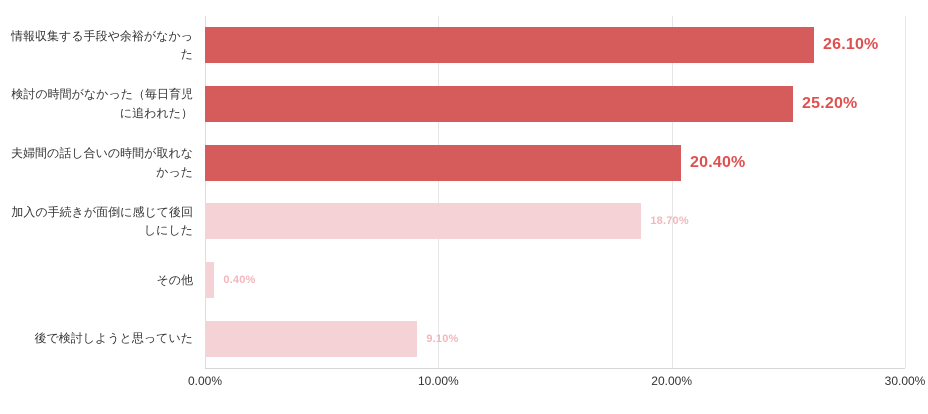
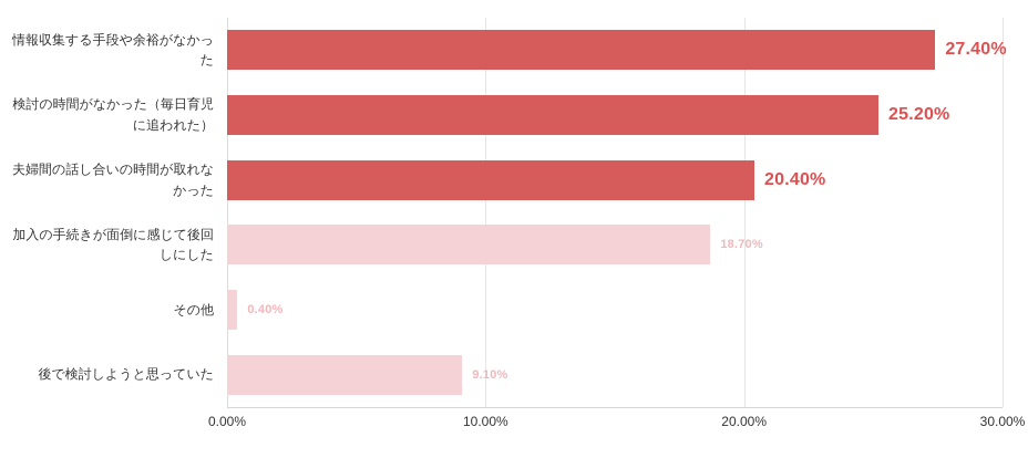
情報収集する手段や余裕がなかった: 26.10% -> 27.40%
